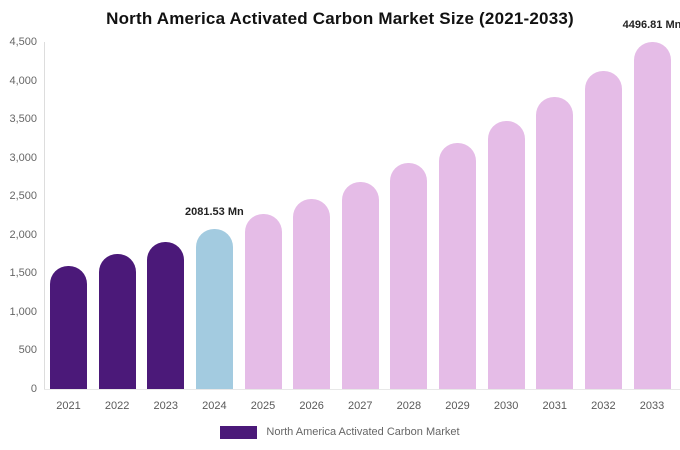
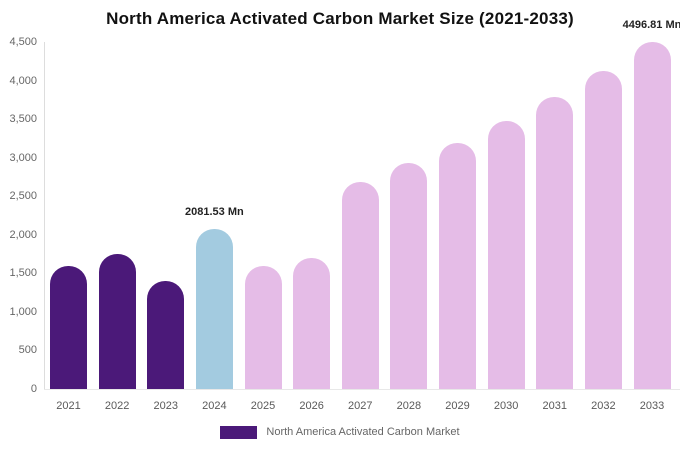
2023: 1900 -> 1400
2025: 2300 -> 1600
2026: 2500 -> 1700
